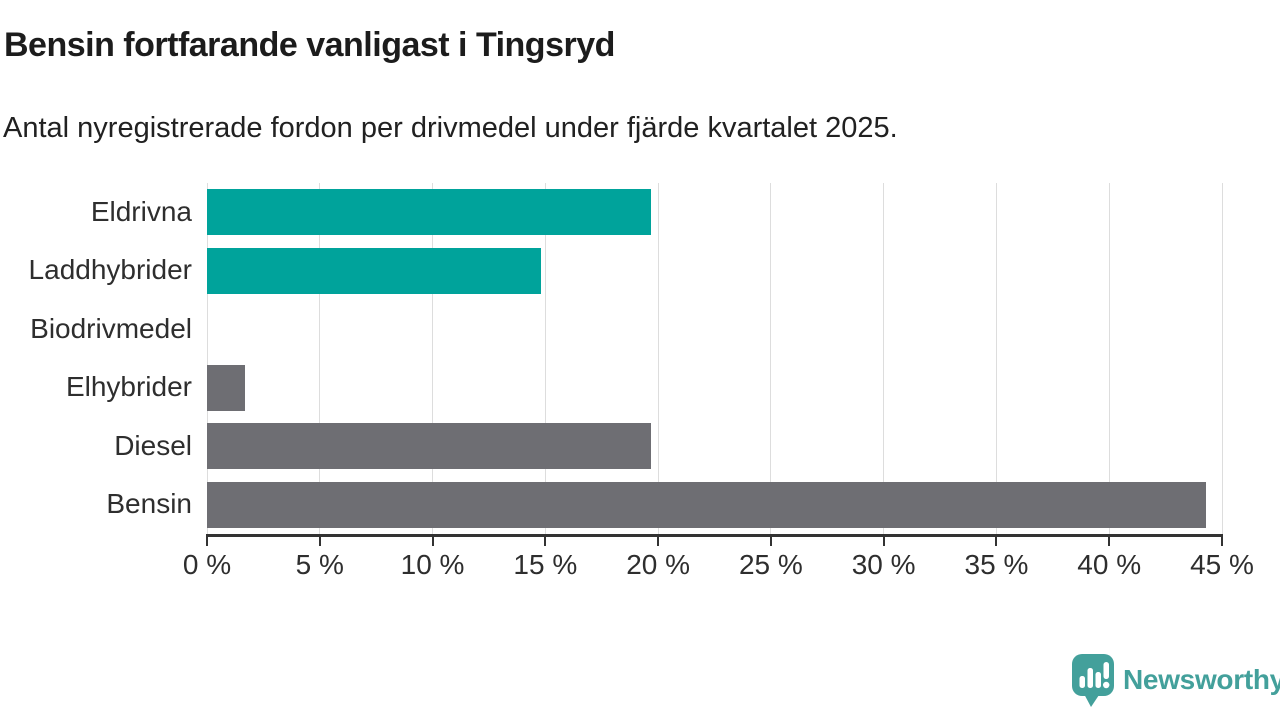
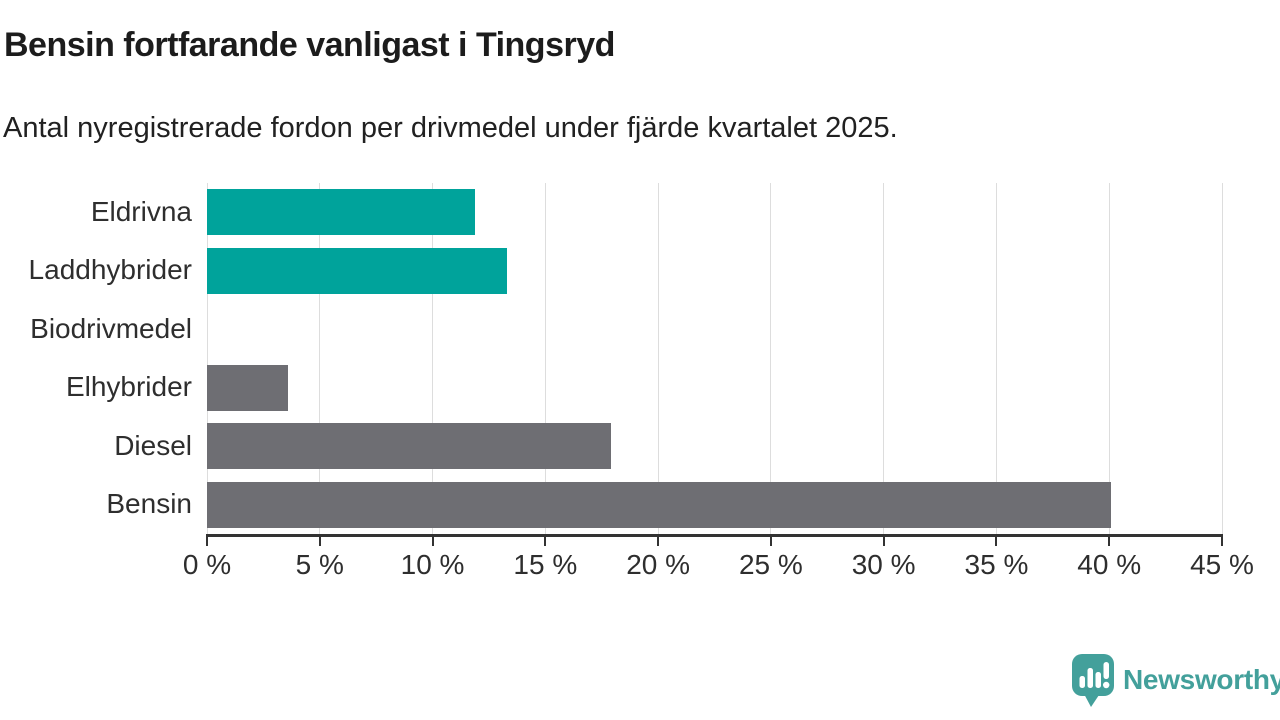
Eldrivna: 19.7% -> 11.9%
Laddhybrider: 14.8% -> 13.3%
Elhybrider: 1.7% -> 3.6%
Diesel: 19.7% -> 17.9%
Bensin: 44.3% -> 40.1%
